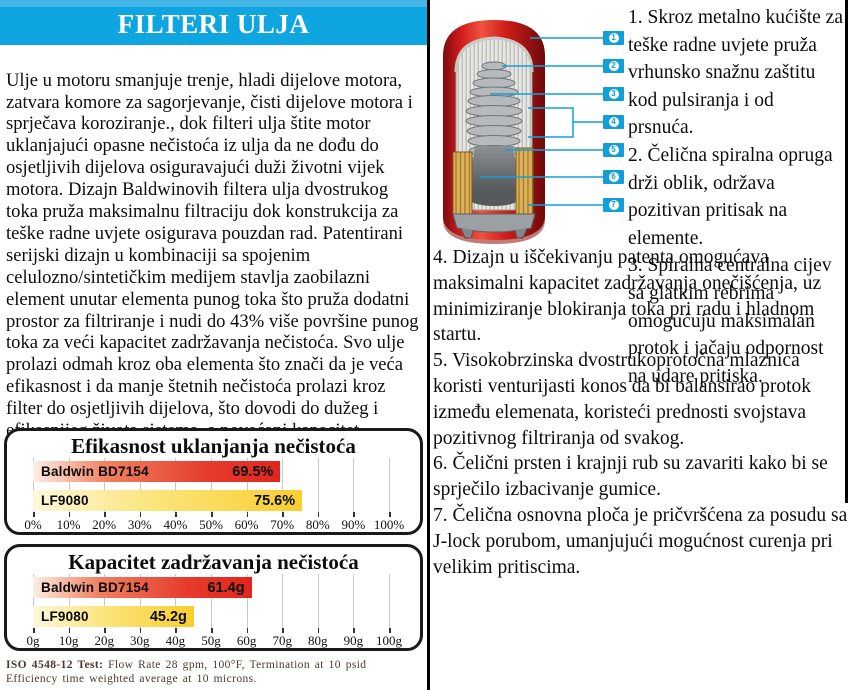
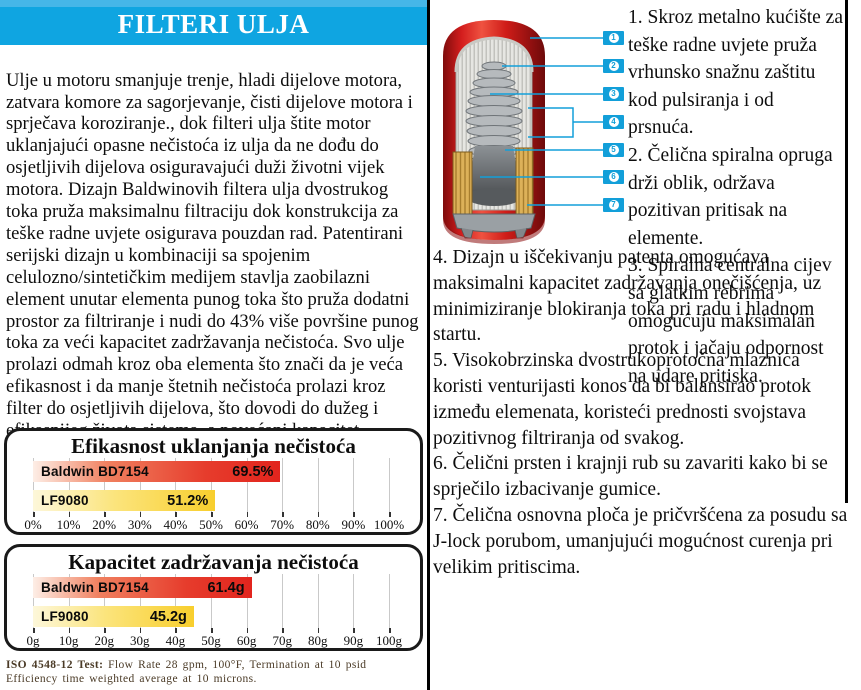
Efikasnost uklanjanja nečistoća/LF9080: 75.6% -> 51.2%
